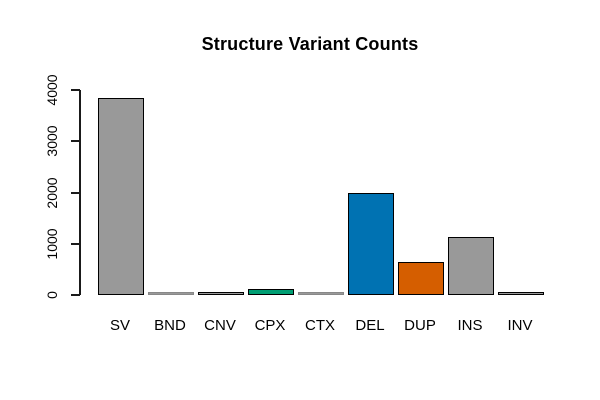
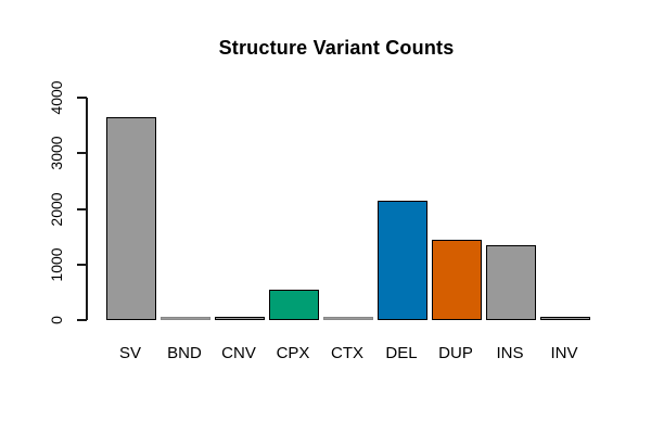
SV: 3800 -> 3600
CPX: 100 -> 500
DEL: 2000 -> 2100
DUP: 600 -> 1400
INS: 1100 -> 1300
